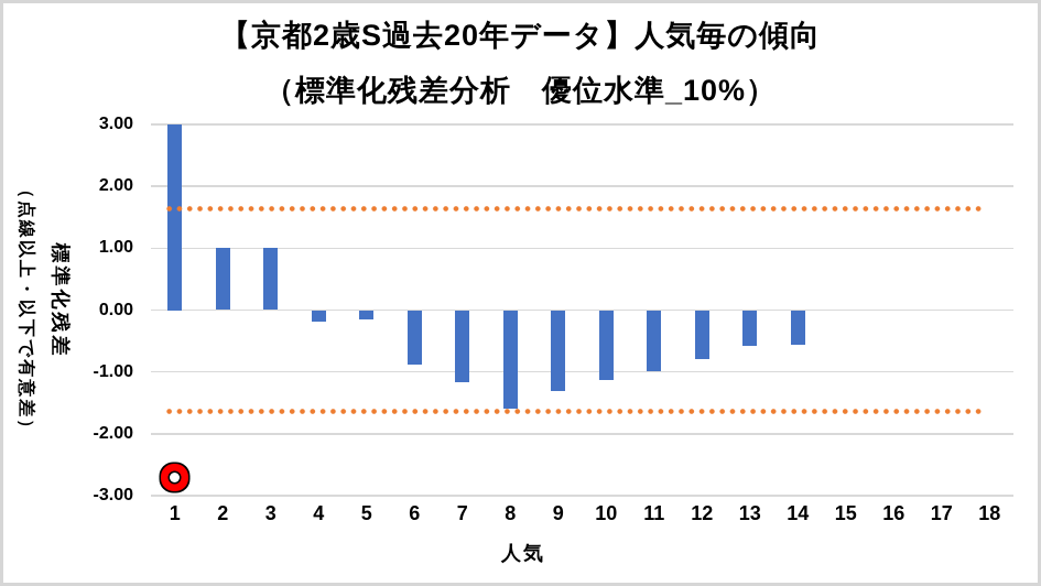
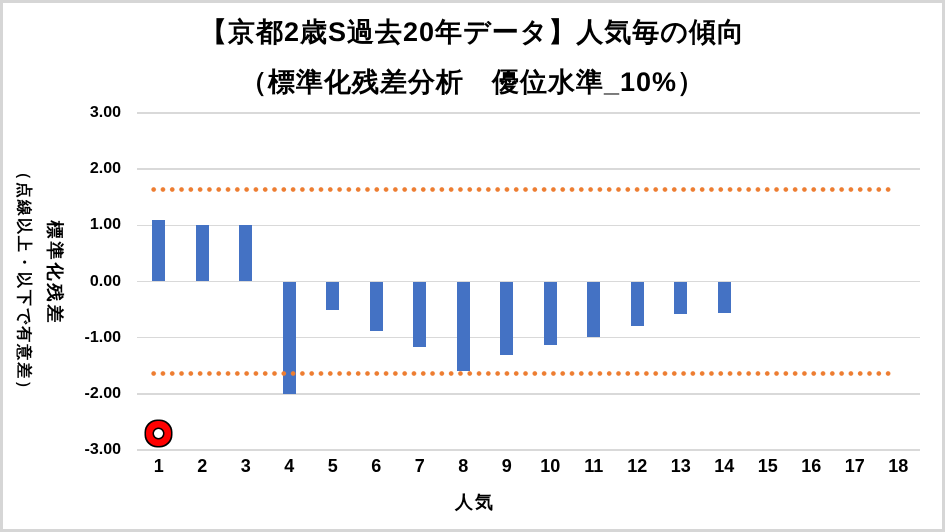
1: 3.0 -> 1.1
4: -0.2 -> -2.0
5: -0.2 -> -0.5
